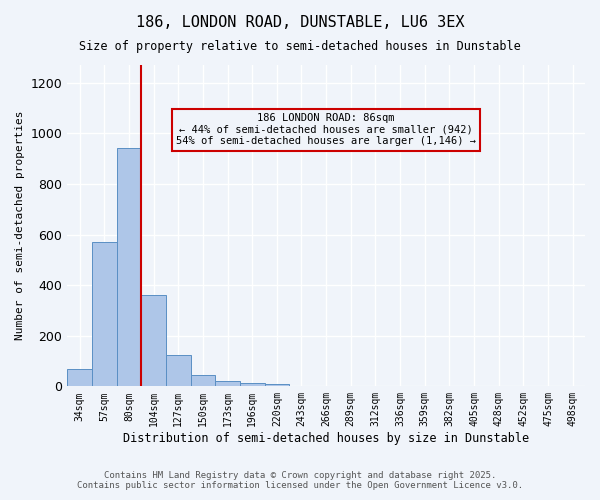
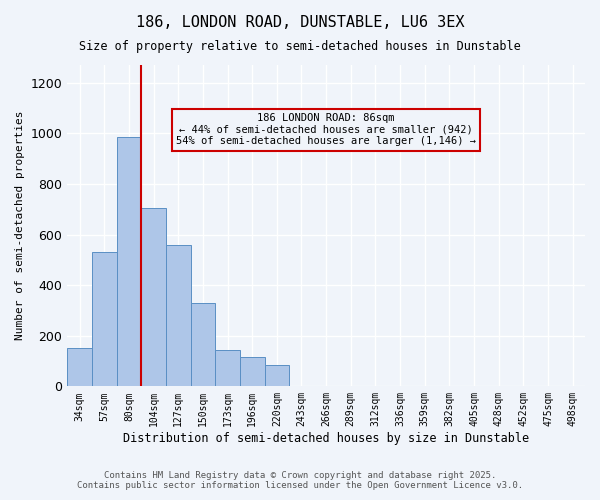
34sqm: 70 -> 150
57sqm: 570 -> 530
80sqm: 940 -> 985
104sqm: 360 -> 705
127sqm: 125 -> 560
150sqm: 45 -> 330
173sqm: 20 -> 145
196sqm: 15 -> 115
220sqm: 8 -> 85
